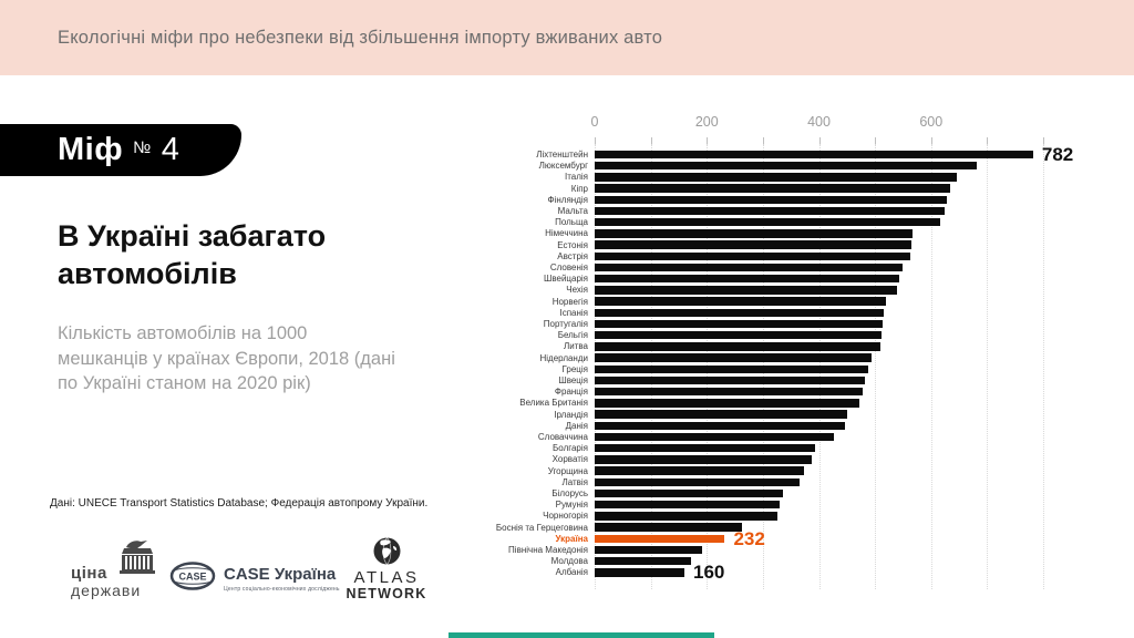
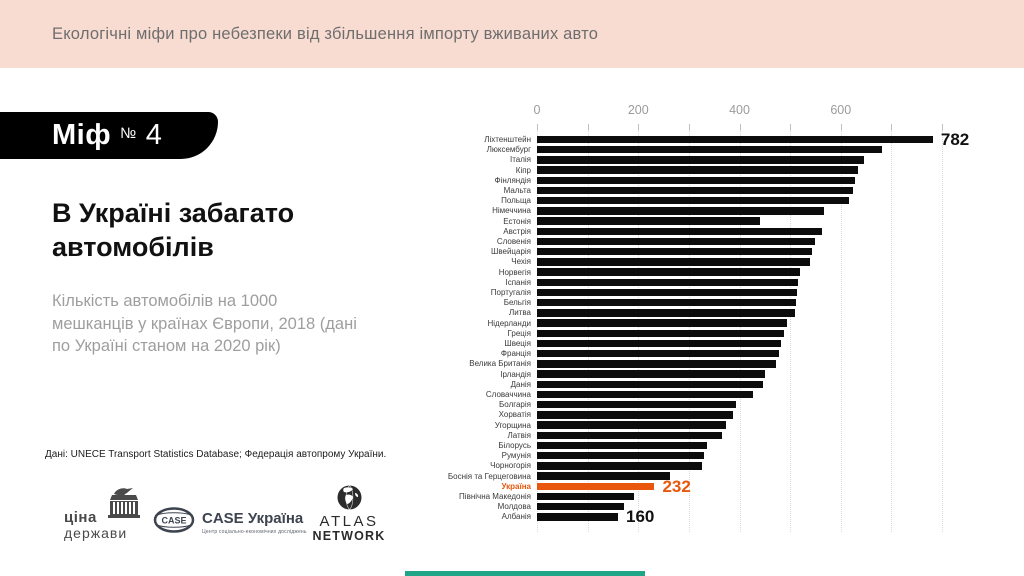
Естонія: 560 -> 440
